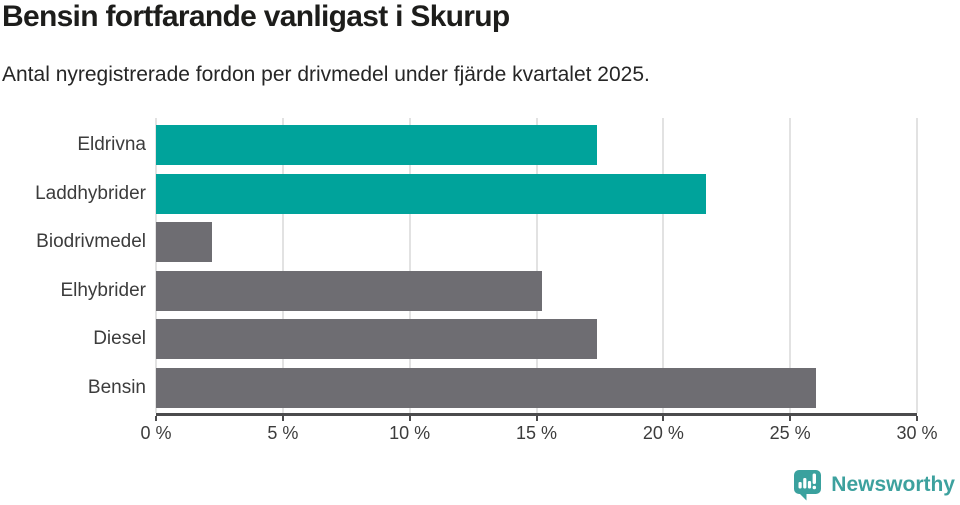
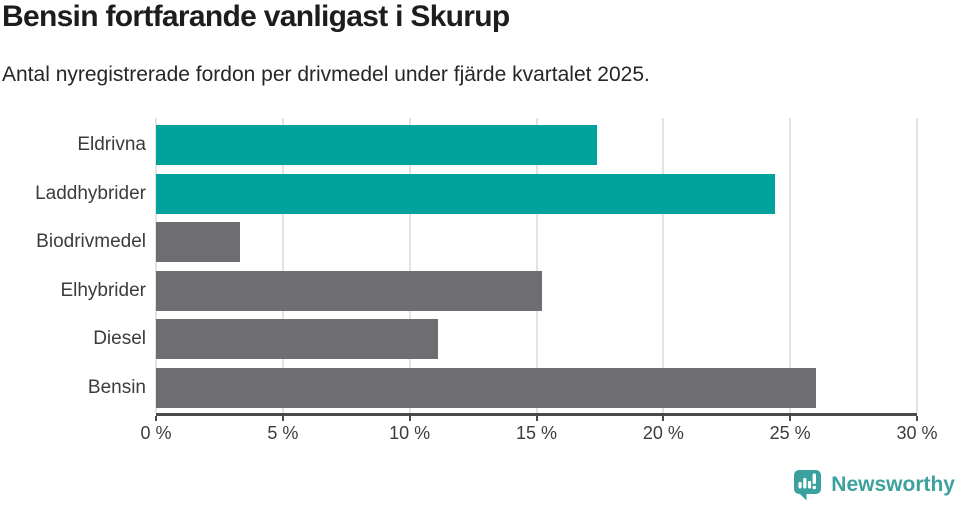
Laddhybrider: 21.7% -> 24.4%
Biodrivmedel: 2.2% -> 3.3%
Diesel: 17.4% -> 11.1%
